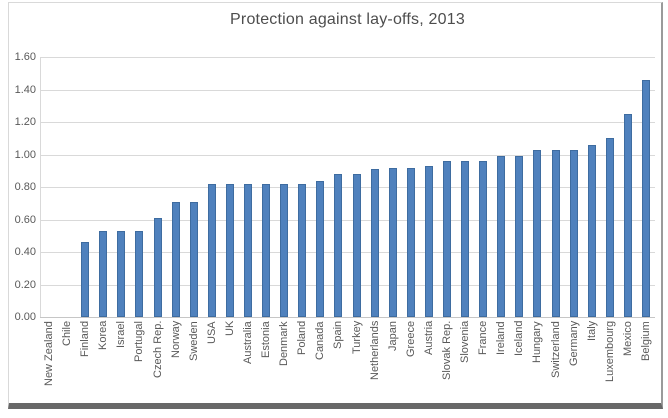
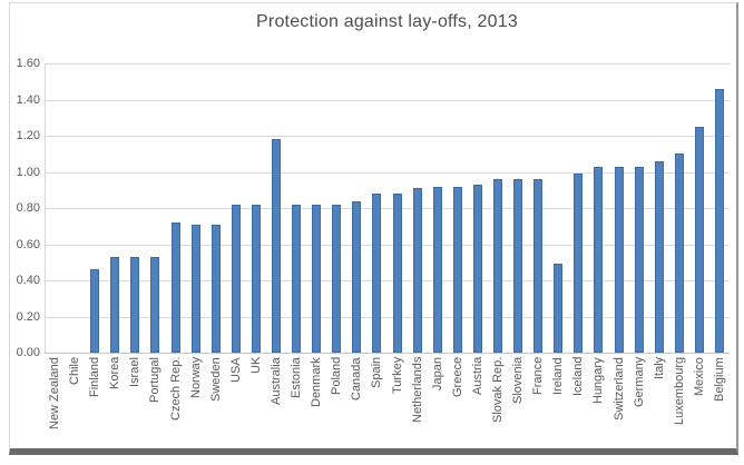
Czech Rep.: 0.61 -> 0.72
Australia: 0.82 -> 1.18
Ireland: 0.99 -> 0.49
